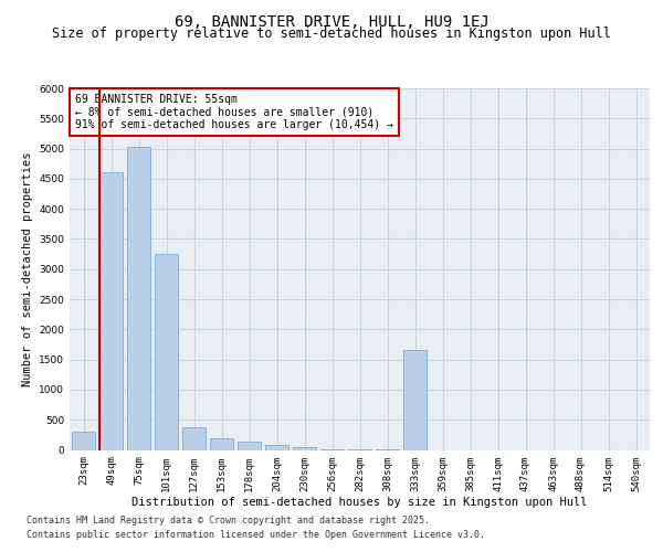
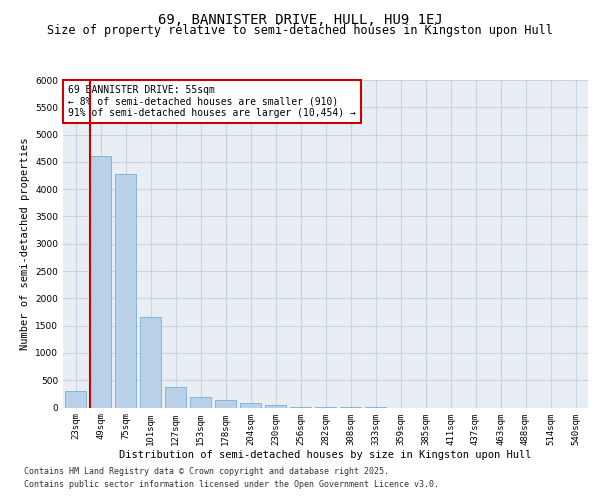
75sqm: 5020 -> 4280
101sqm: 3260 -> 1650
333sqm: 1660 -> 0
